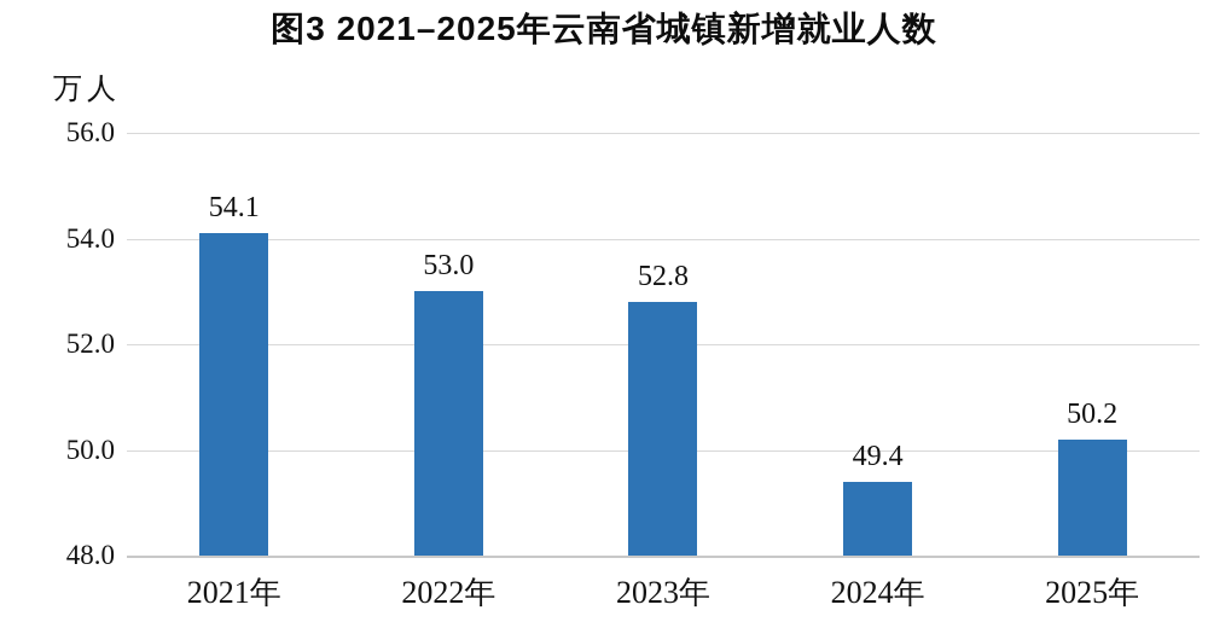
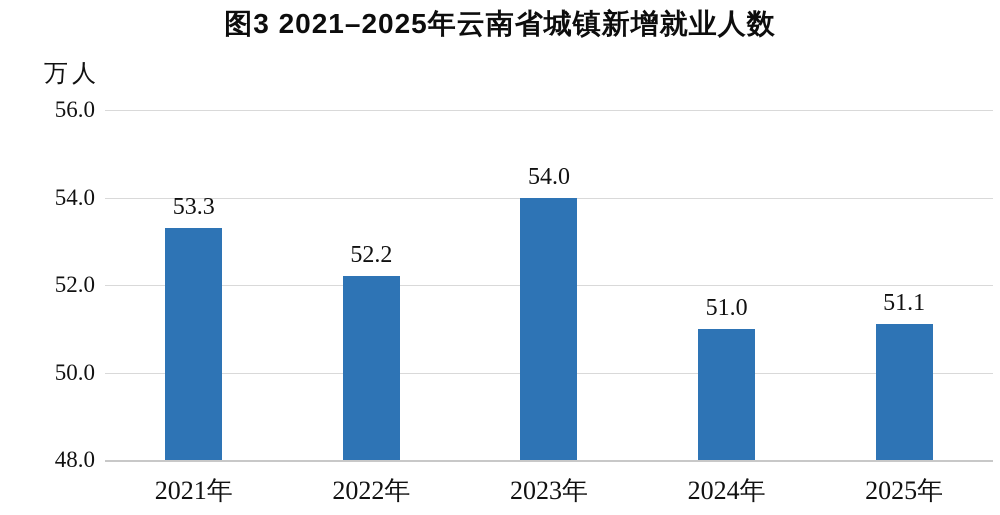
2021年: 54.1 -> 53.3
2022年: 53.0 -> 52.2
2023年: 52.8 -> 54.0
2024年: 49.4 -> 51.0
2025年: 50.2 -> 51.1
